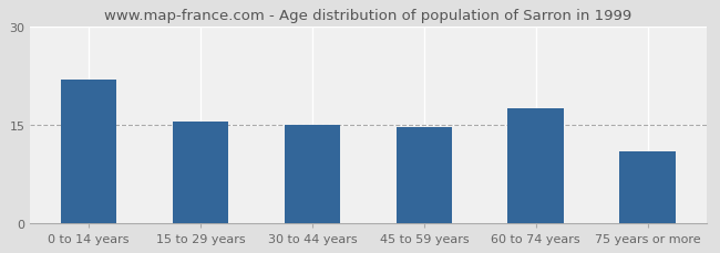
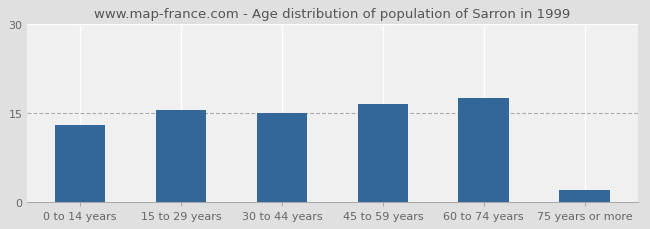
0 to 14 years: 22.0 -> 13.0
45 to 59 years: 14.6 -> 16.5
75 years or more: 11.0 -> 2.0
